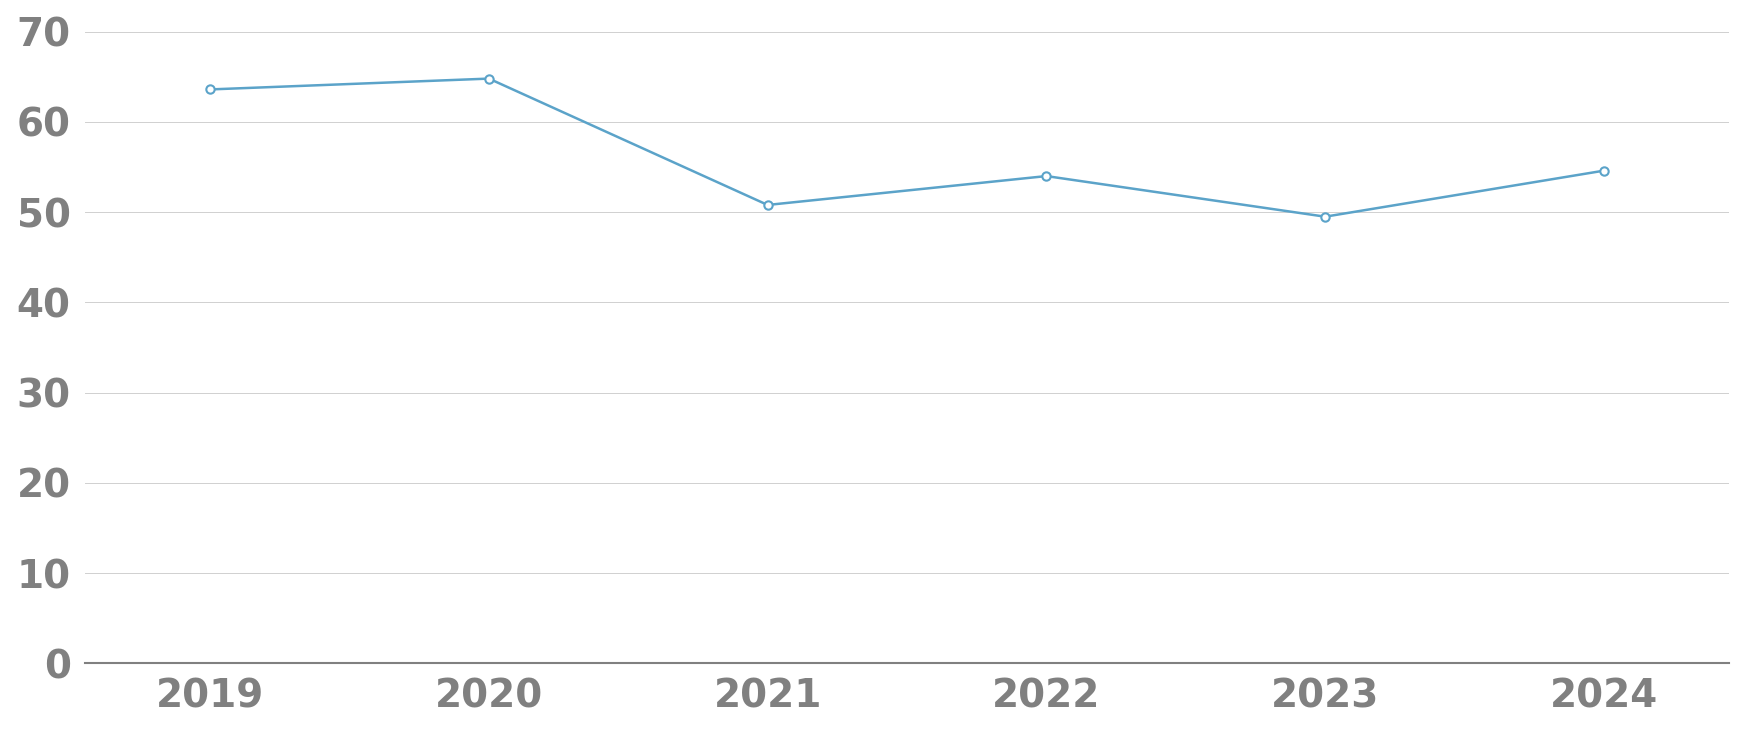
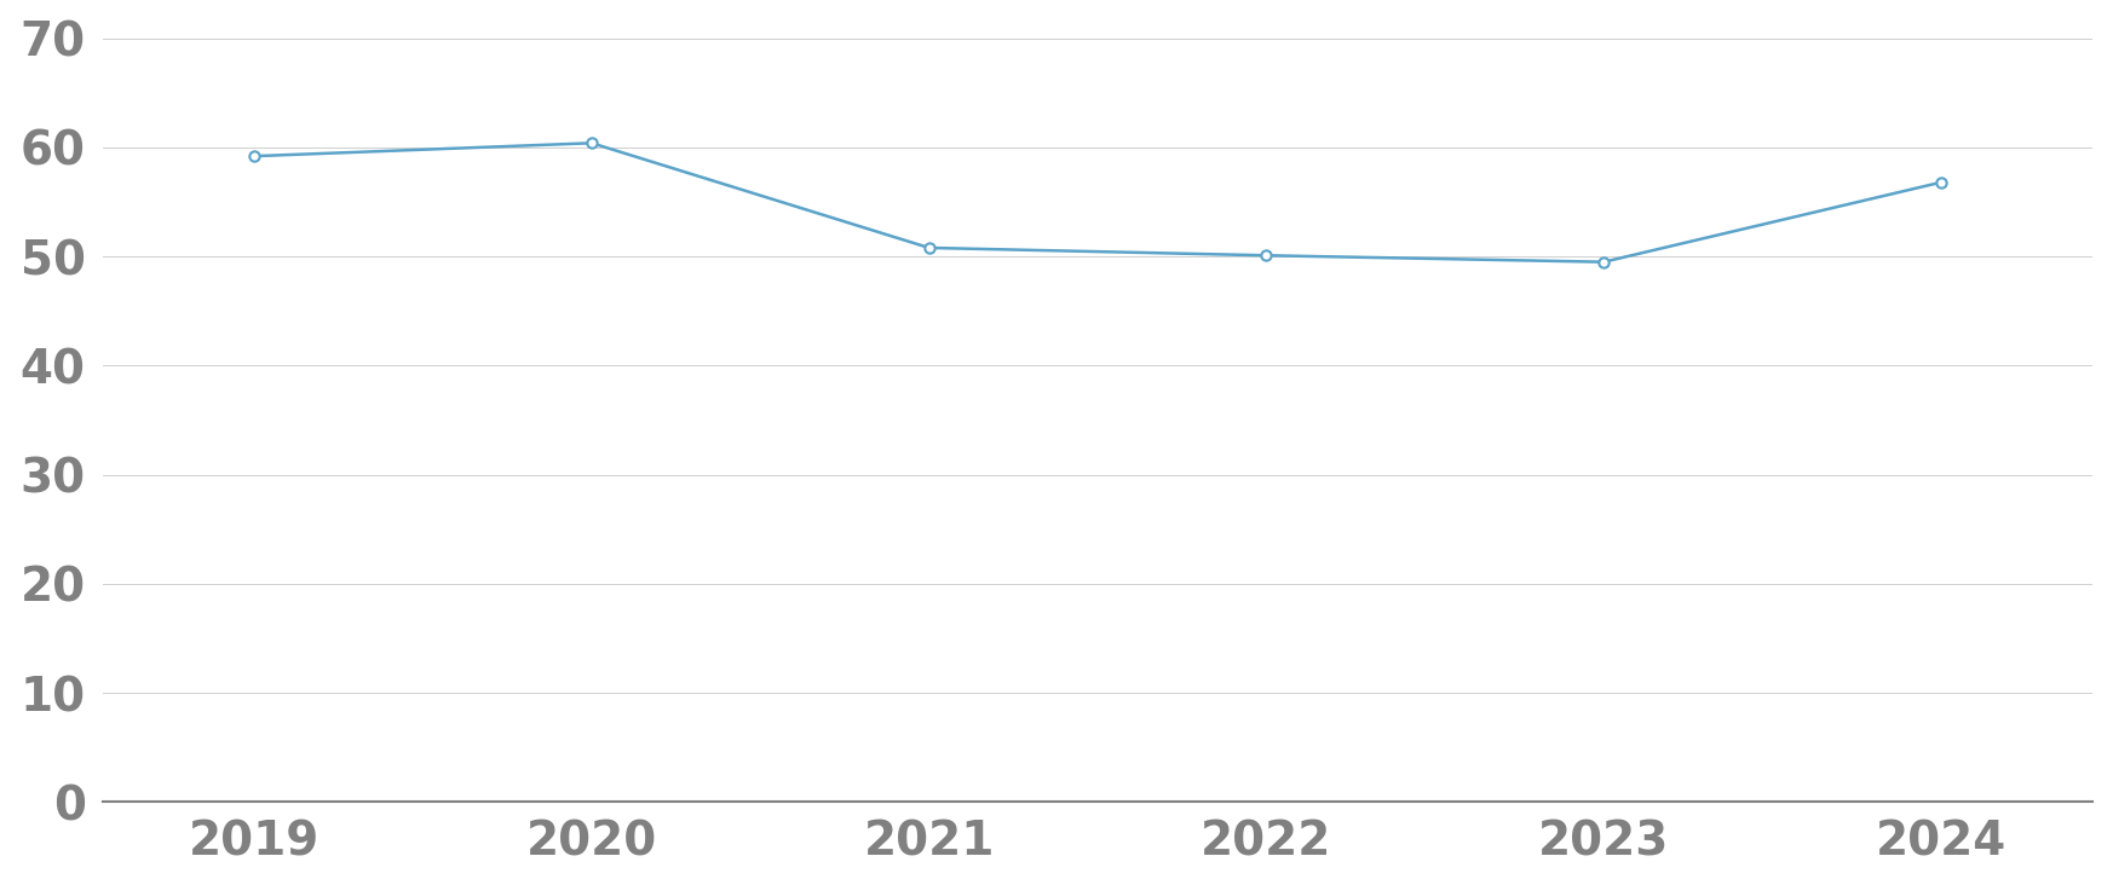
2019: 63.6 -> 59.2
2020: 64.8 -> 60.4
2022: 54.0 -> 50.1
2024: 54.6 -> 56.8
